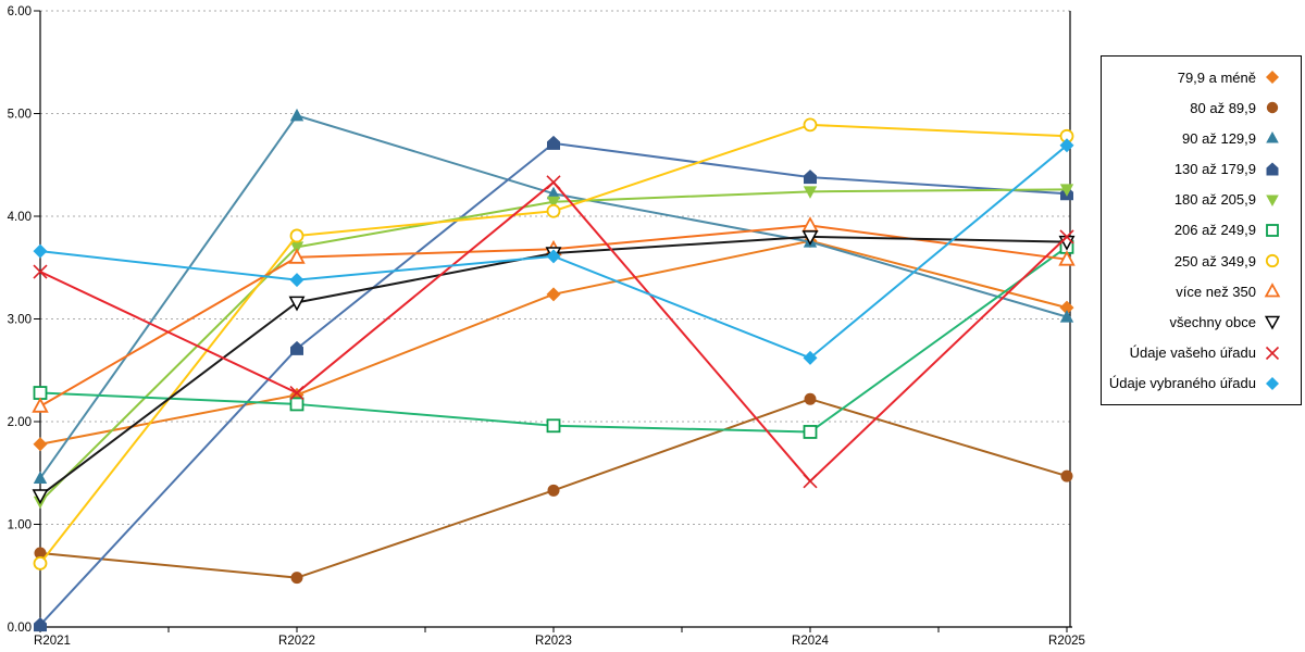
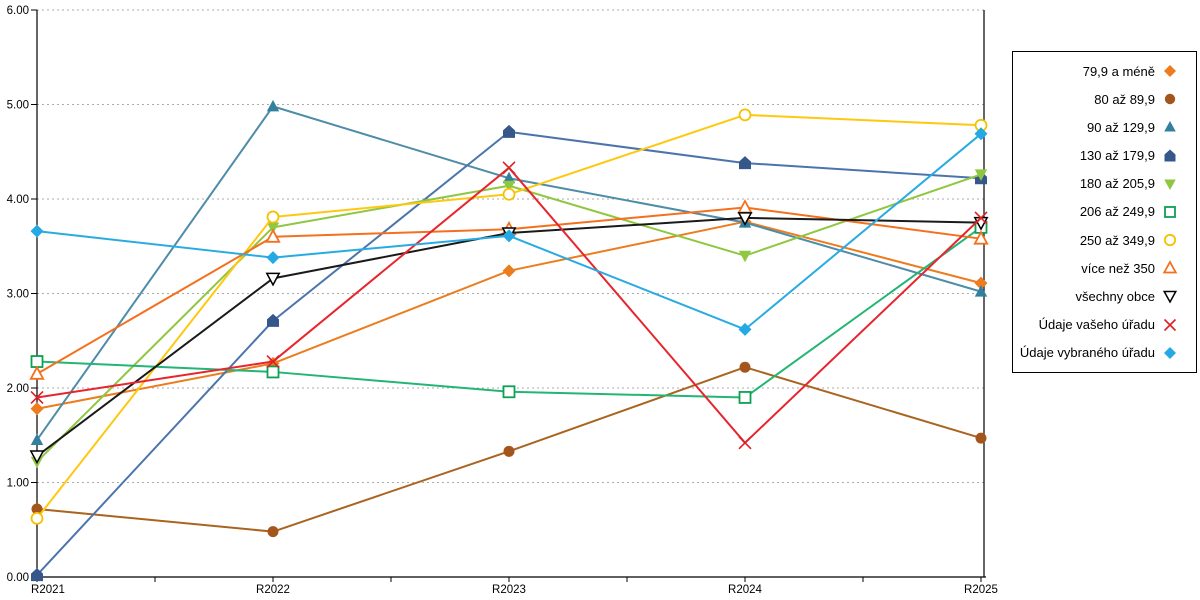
Údaje vašeho úřadu/R2021: 3.5 -> 1.9
180 až 205,9/R2024: 4.2 -> 3.4
